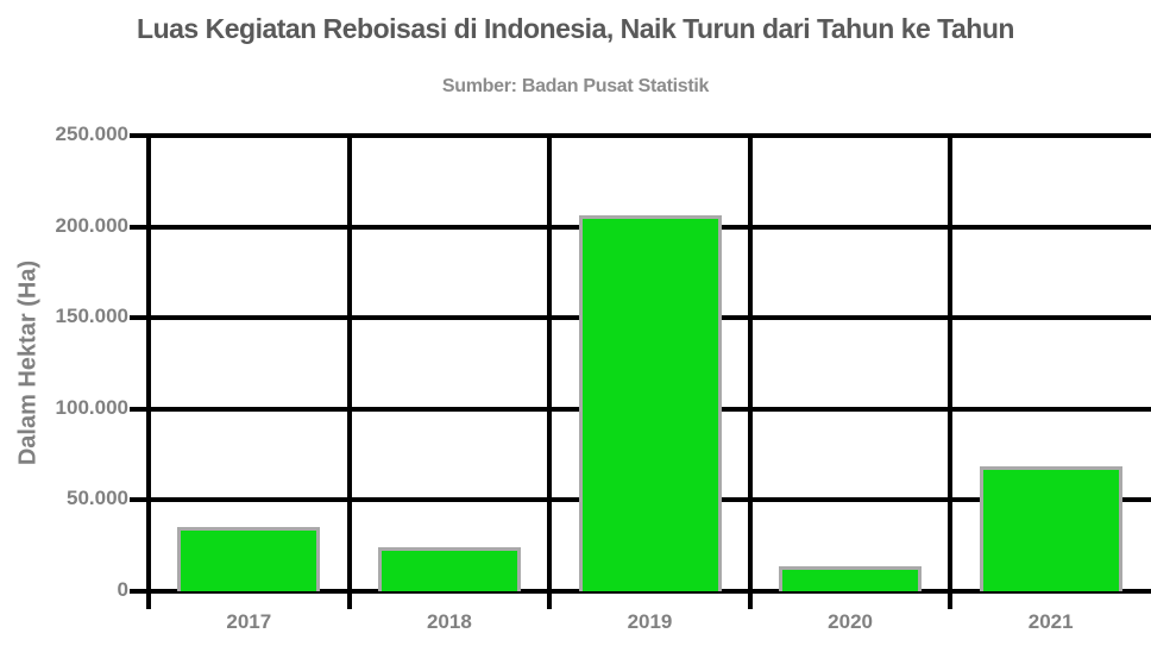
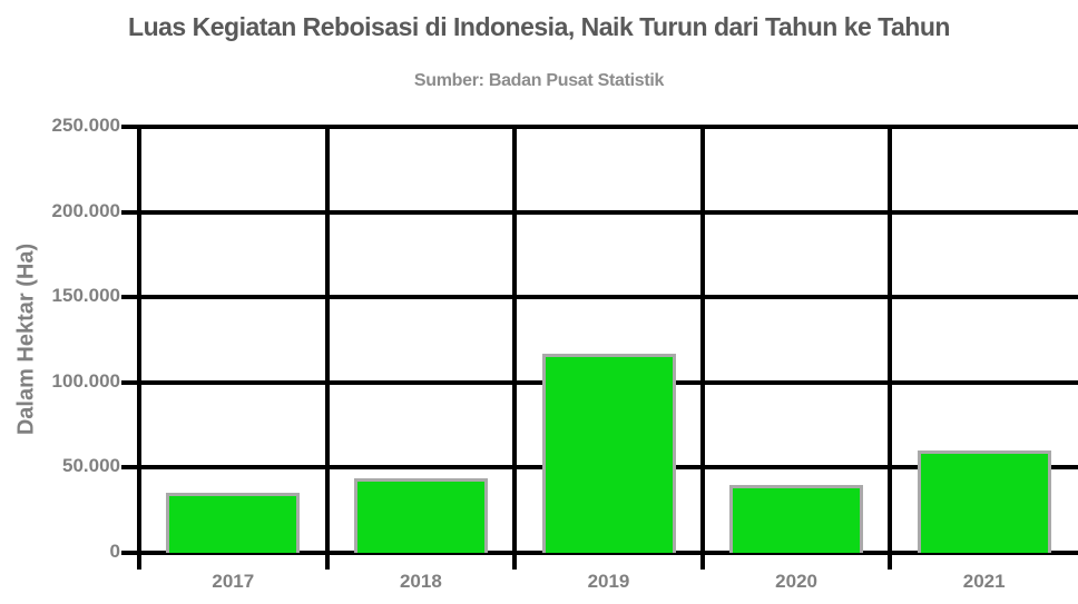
2018: 24000 -> 44000
2019: 206000 -> 117000
2020: 14000 -> 40000
2021: 68000 -> 60000
